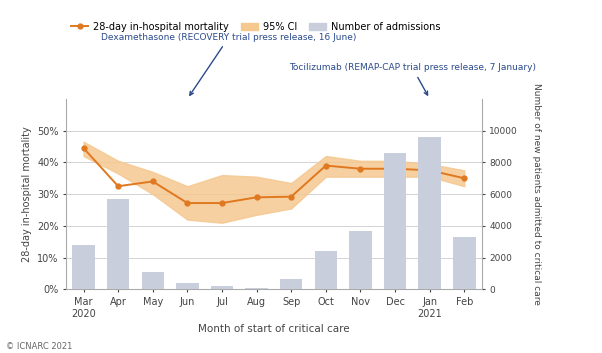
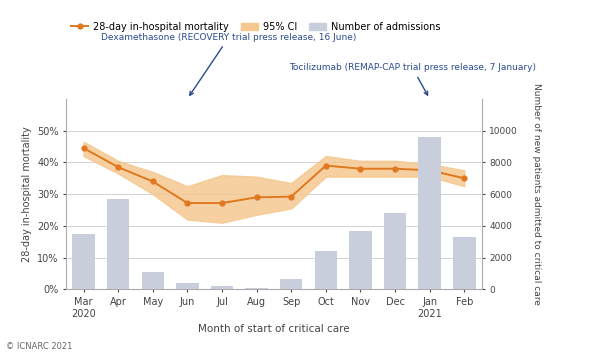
Number of admissions/Mar 2020: 2800 -> 3500
28-day in-hospital mortality/Apr: 32.5% -> 38.5%
Number of admissions/Dec: 8600 -> 4800
